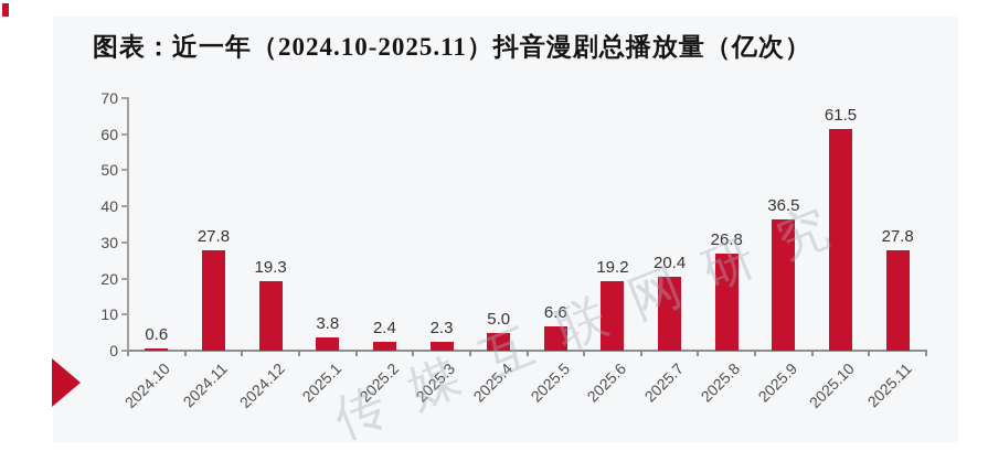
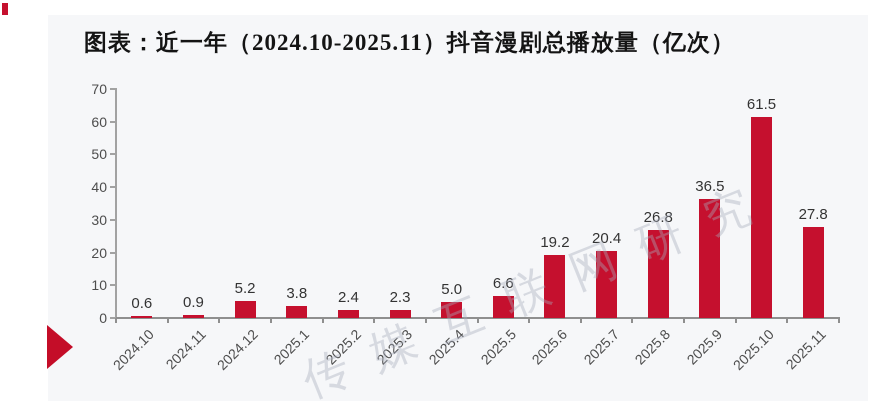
2024.11: 27.8 -> 0.9
2024.12: 19.3 -> 5.2
